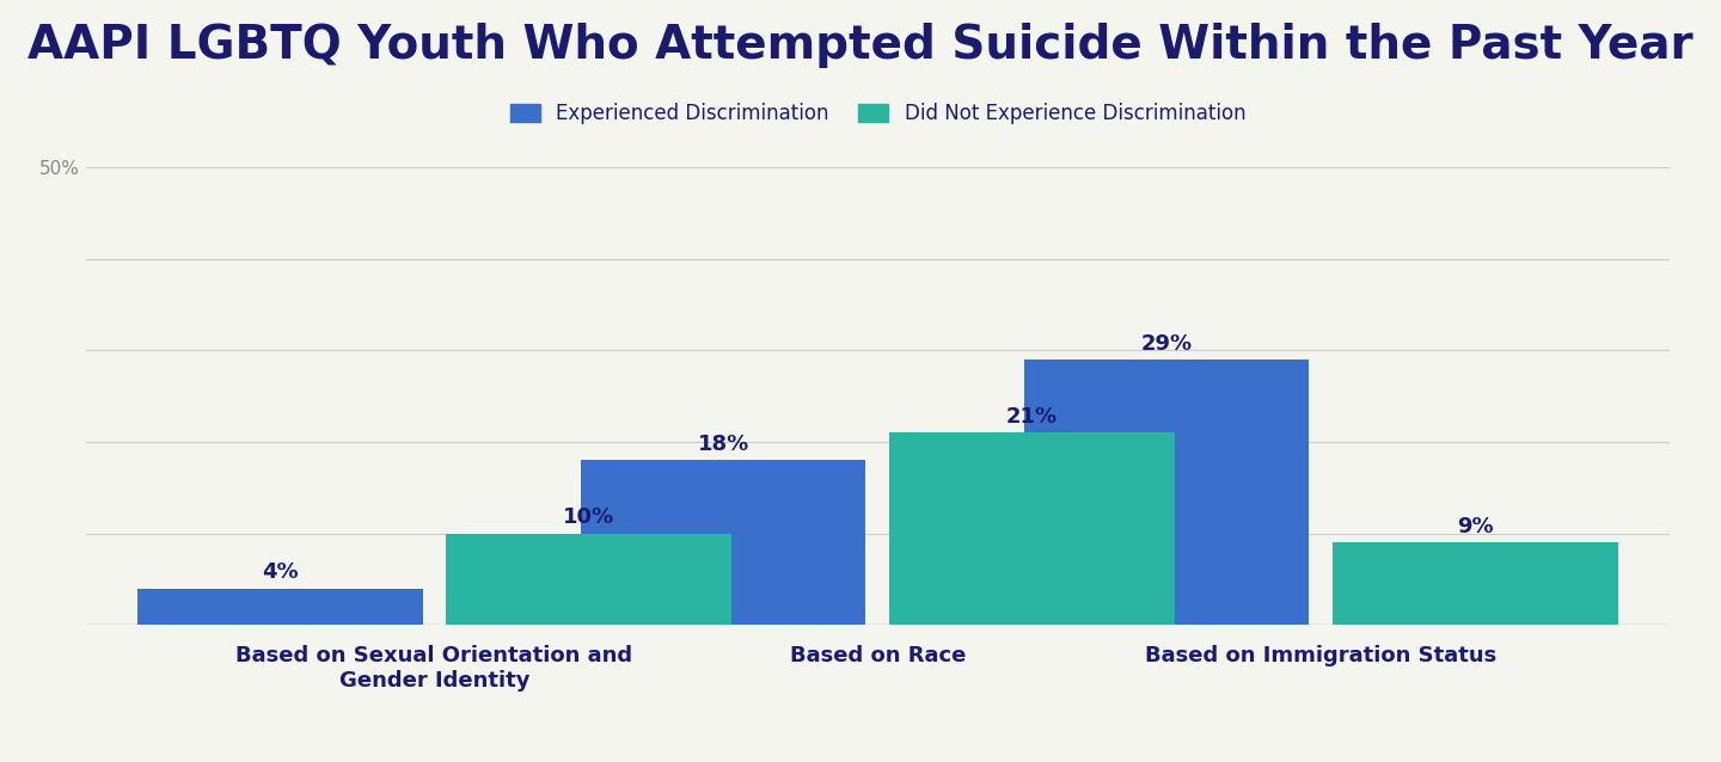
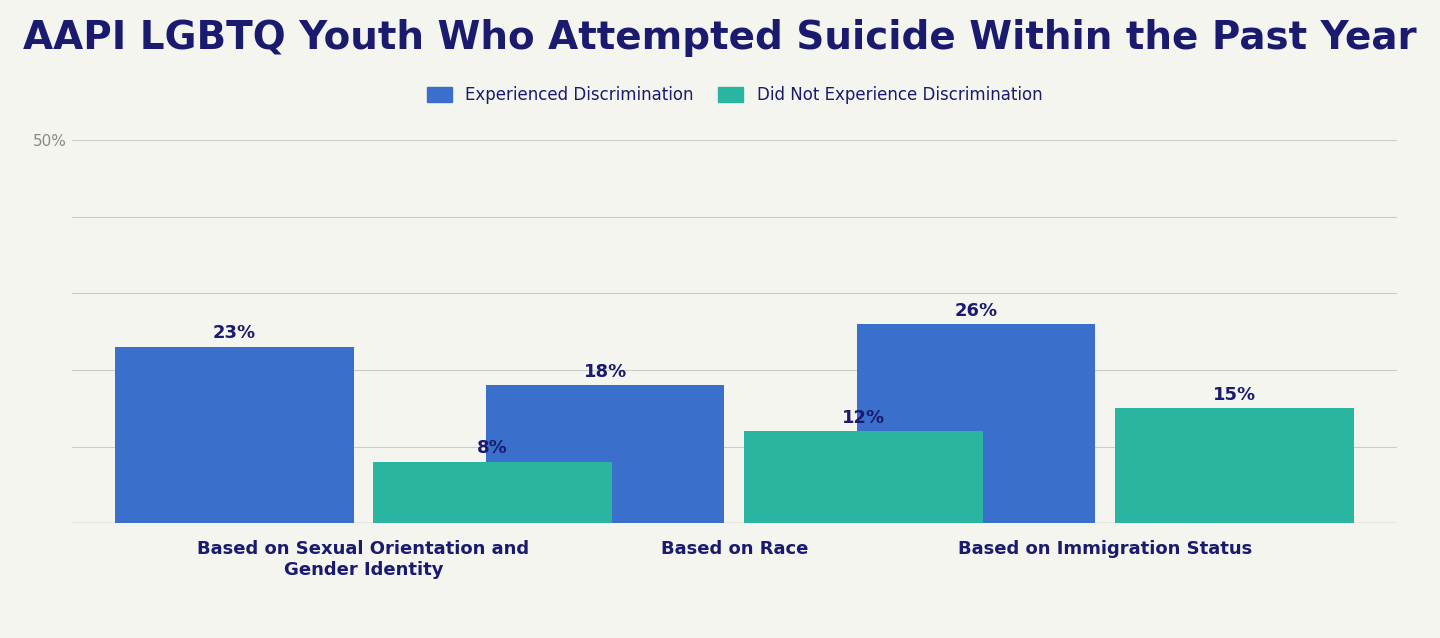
Experienced Discrimination/Based on Sexual Orientation and Gender Identity: 4% -> 23%
Did Not Experience Discrimination/Based on Sexual Orientation and Gender Identity: 10% -> 8%
Did Not Experience Discrimination/Based on Race: 21% -> 12%
Experienced Discrimination/Based on Immigration Status: 29% -> 26%
Did Not Experience Discrimination/Based on Immigration Status: 9% -> 15%
